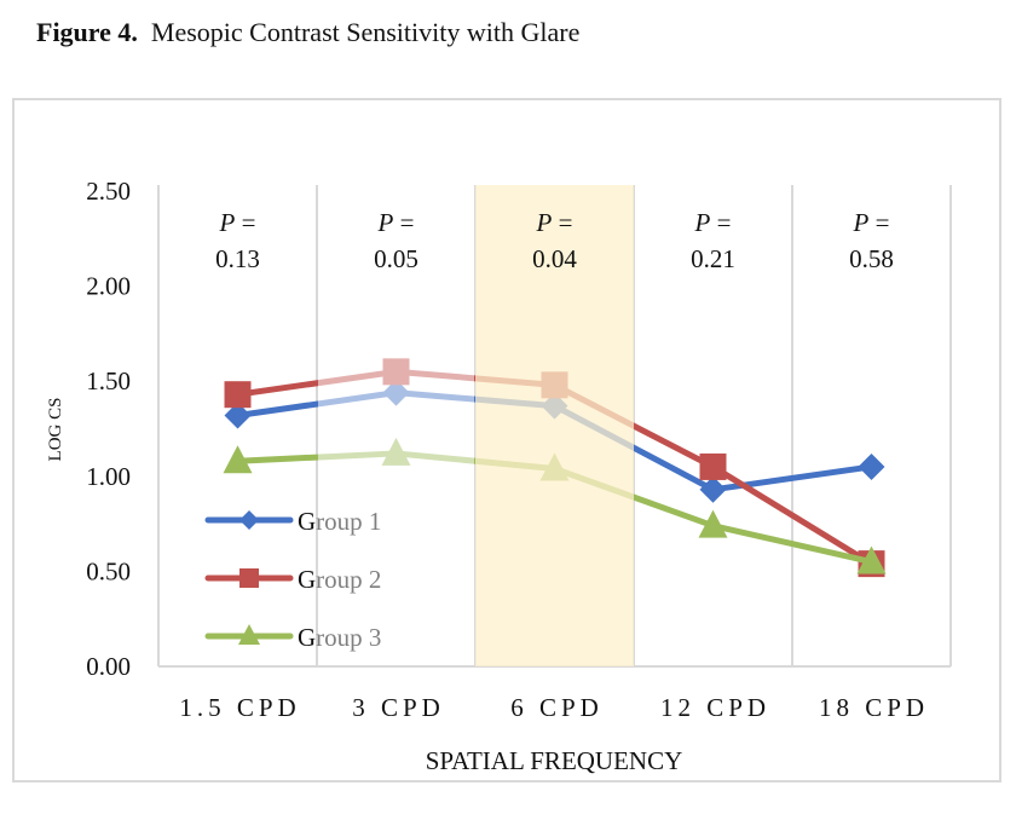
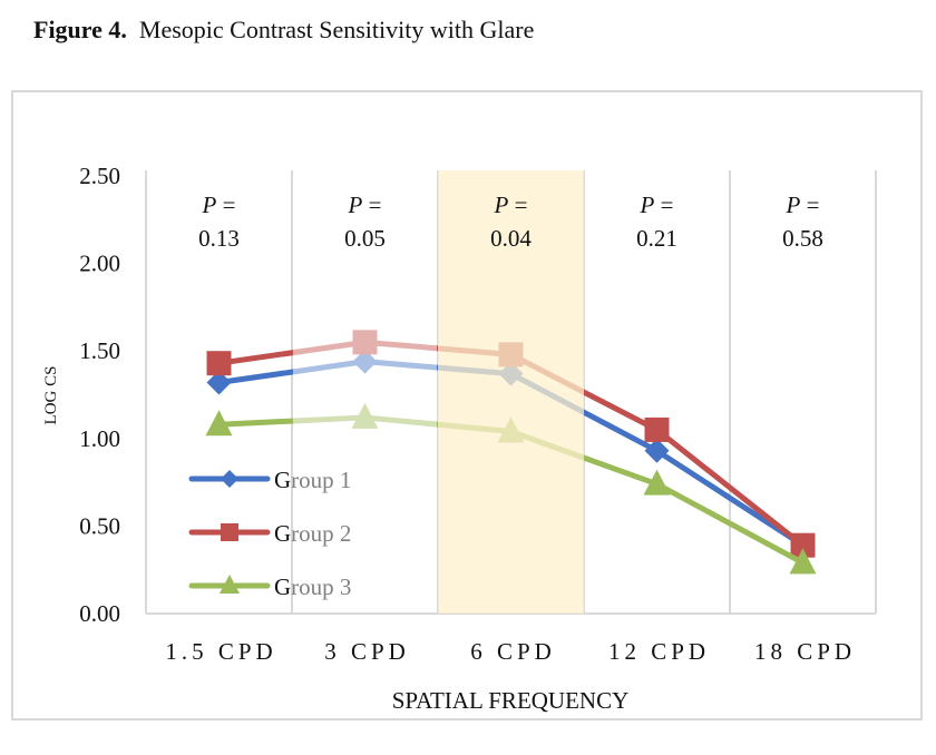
Group 1/18 CPD: 1.05 -> 0.39
Group 2/18 CPD: 0.54 -> 0.39
Group 3/18 CPD: 0.55 -> 0.29
